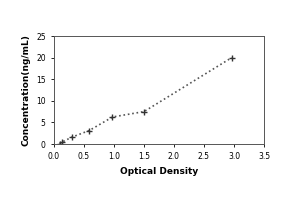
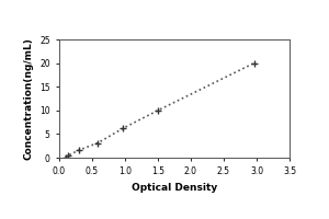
1.5: 7.5 -> 10.0
